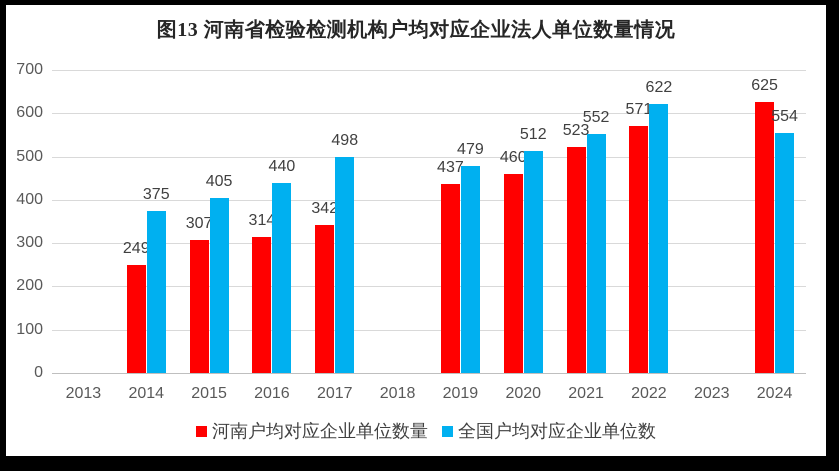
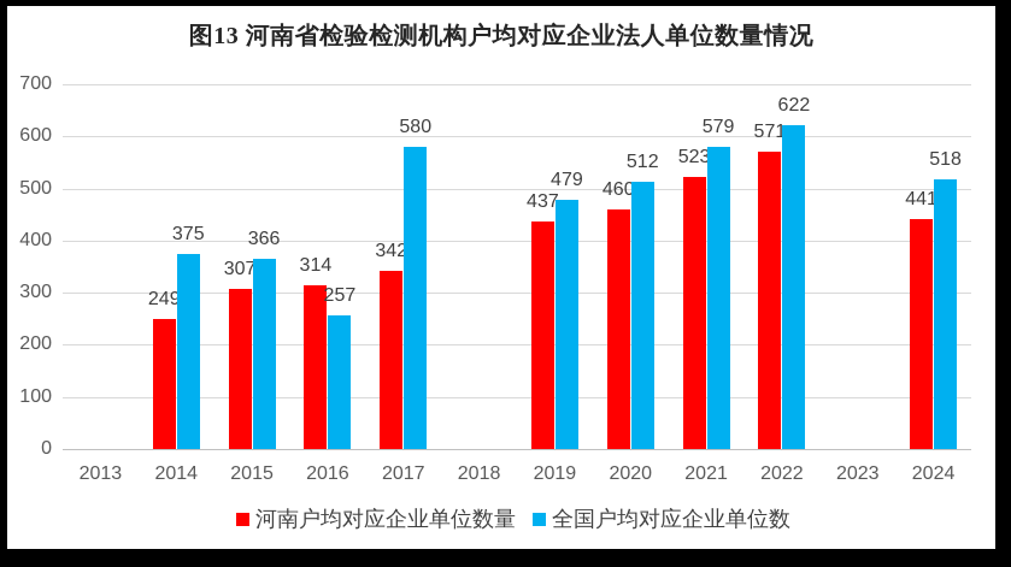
全国户均对应企业单位数/2015: 405 -> 366
全国户均对应企业单位数/2016: 440 -> 257
全国户均对应企业单位数/2017: 498 -> 580
全国户均对应企业单位数/2021: 552 -> 579
河南户均对应企业单位数量/2024: 625 -> 441
全国户均对应企业单位数/2024: 554 -> 518
